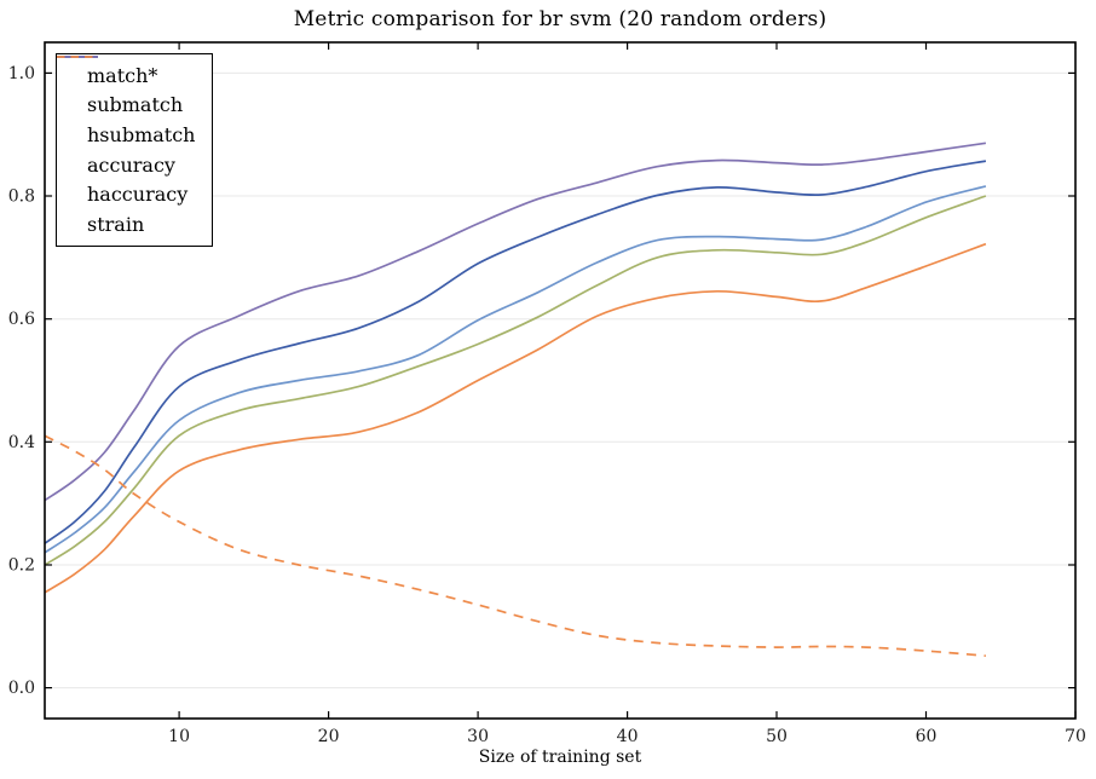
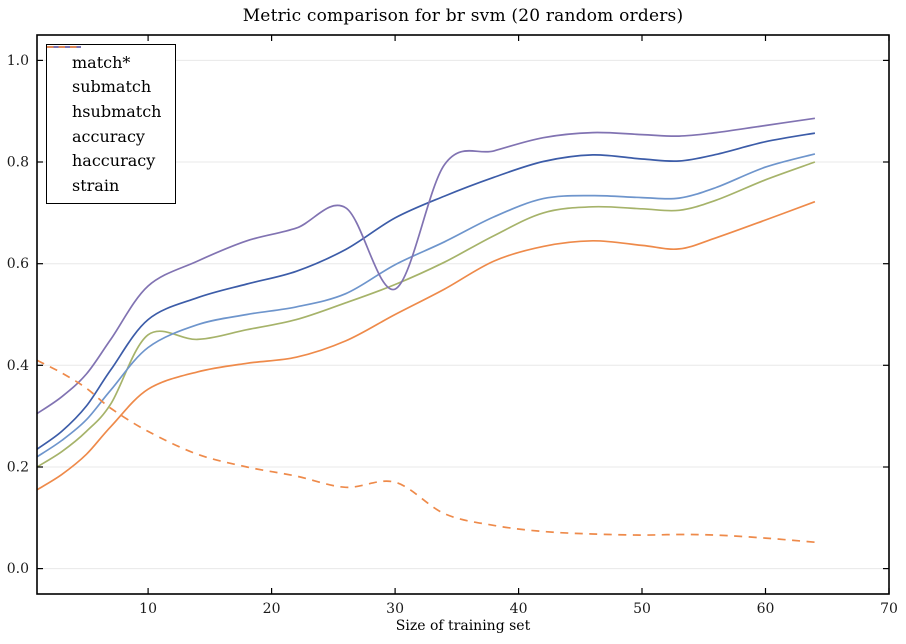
submatch/10: 0.41 -> 0.46
haccuracy/30: 0.76 -> 0.55
strain/30: 0.14 -> 0.17
